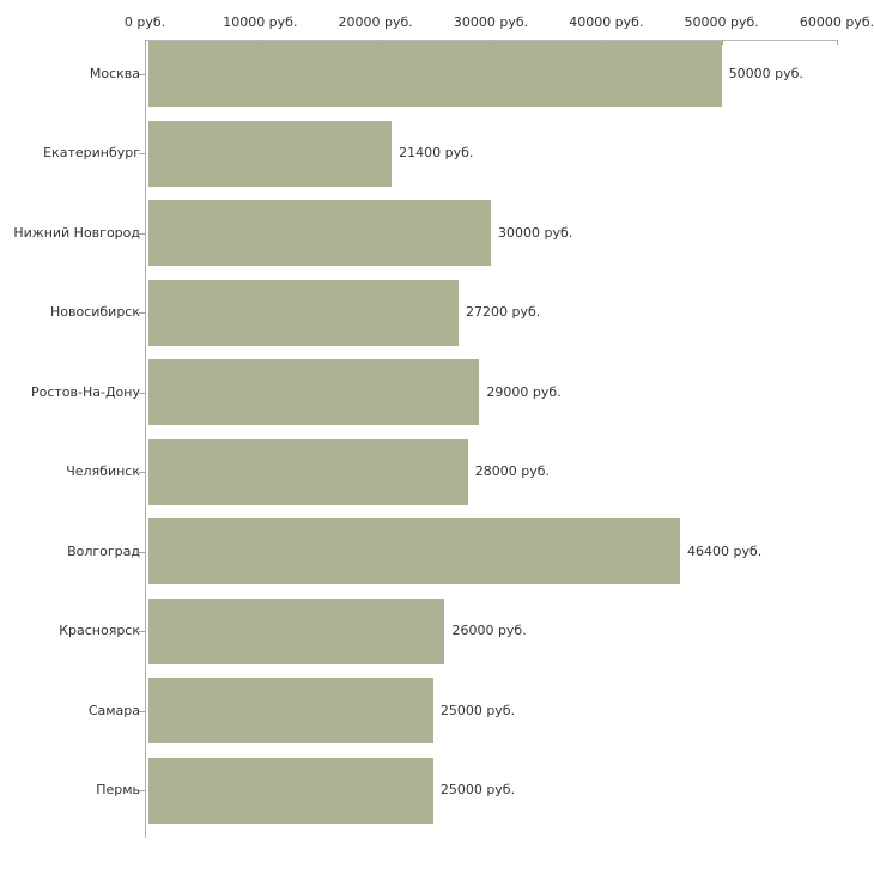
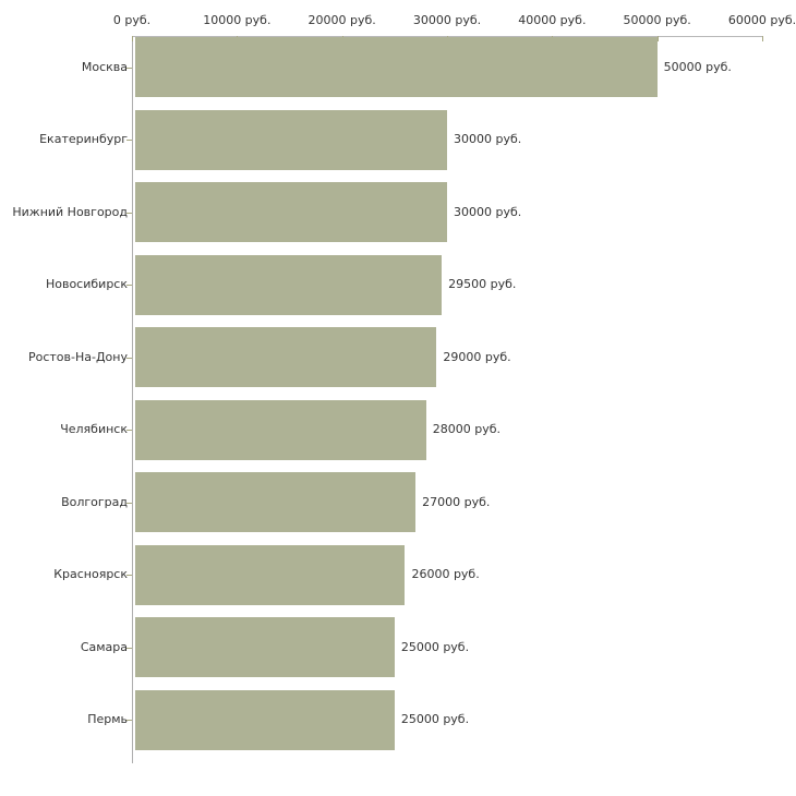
Екатеринбург: 21400 -> 30000
Новосибирск: 27200 -> 29500
Волгоград: 46400 -> 27000
